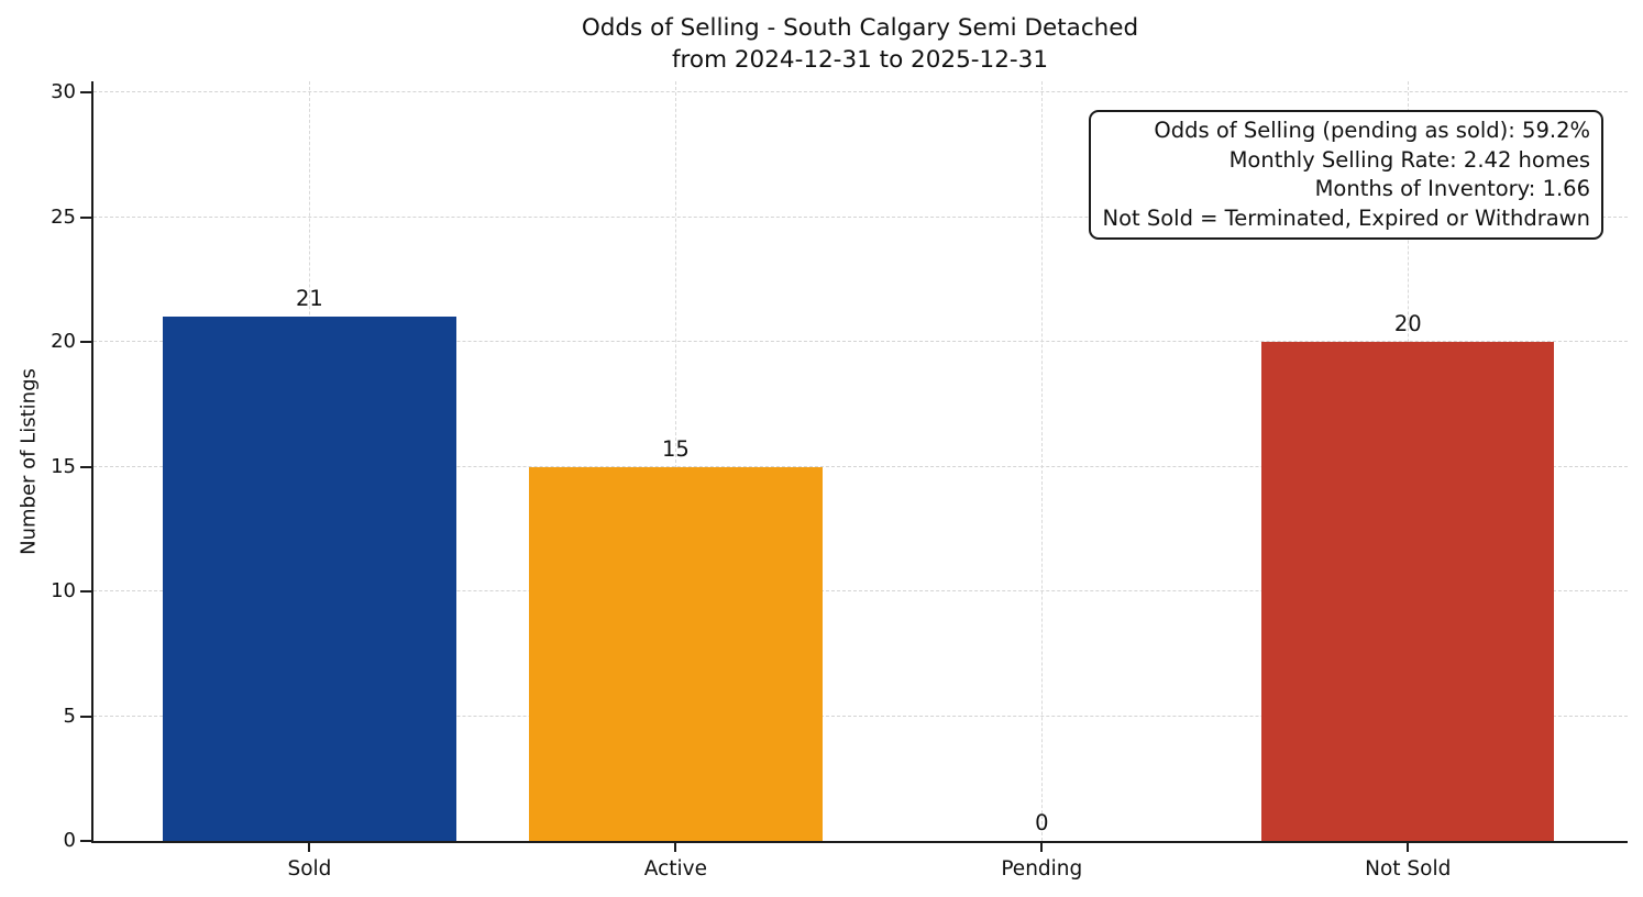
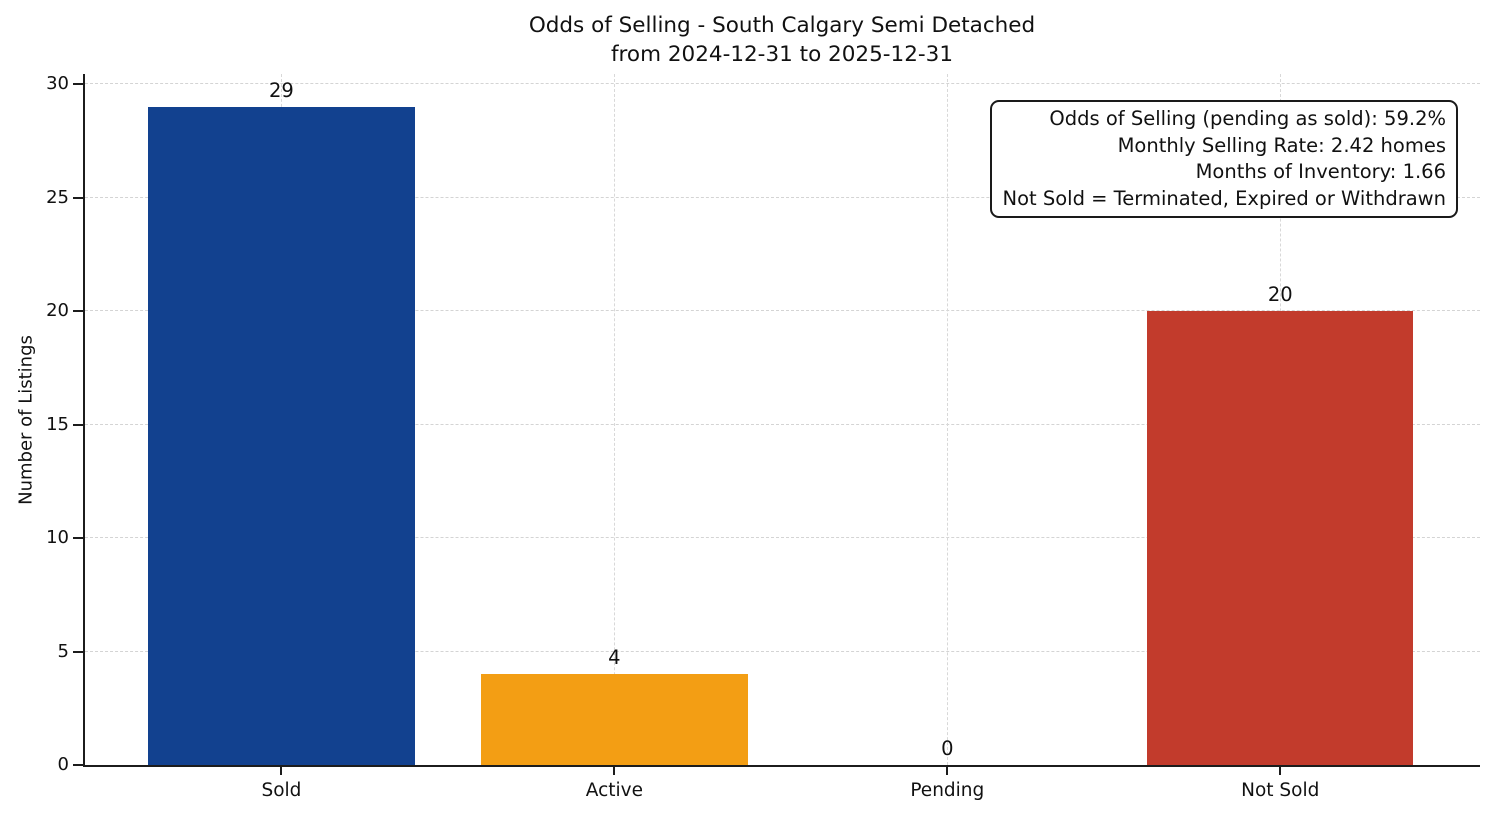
Sold: 21 -> 29
Active: 15 -> 4
